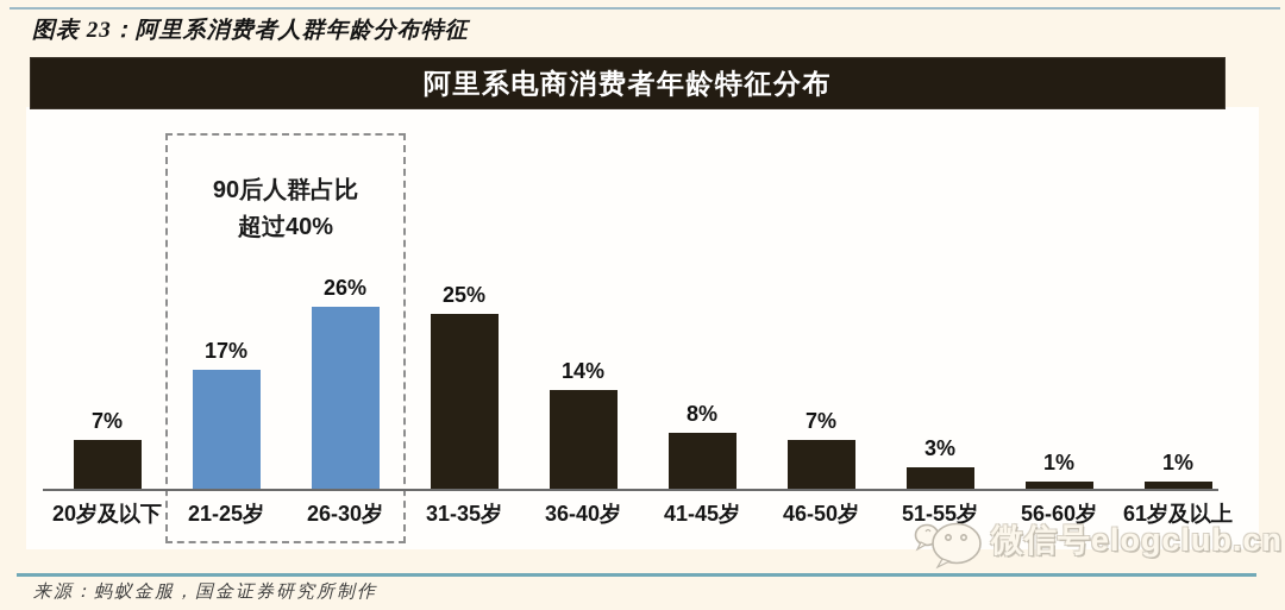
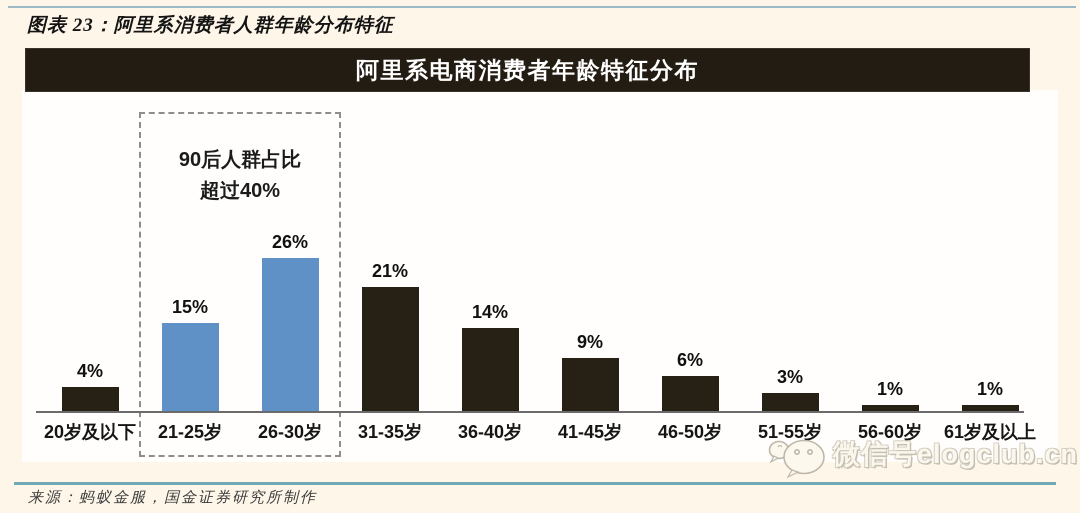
20岁及以下: 7% -> 4%
21-25岁: 17% -> 15%
31-35岁: 25% -> 21%
41-45岁: 8% -> 9%
46-50岁: 7% -> 6%
